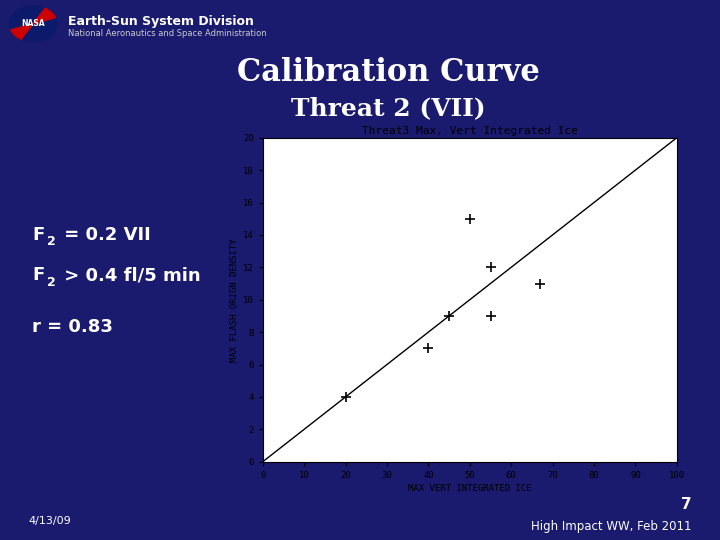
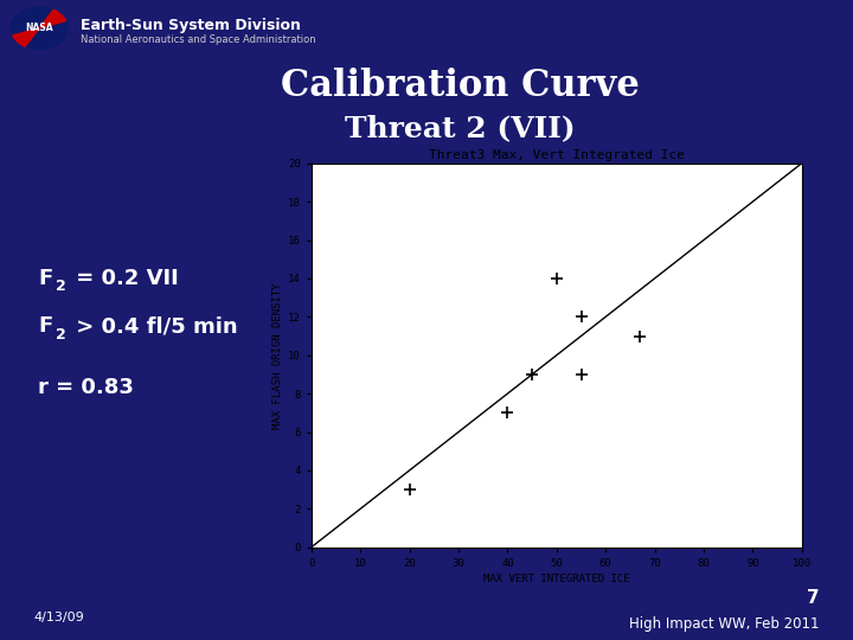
20: 4 -> 3
50: 15 -> 14
